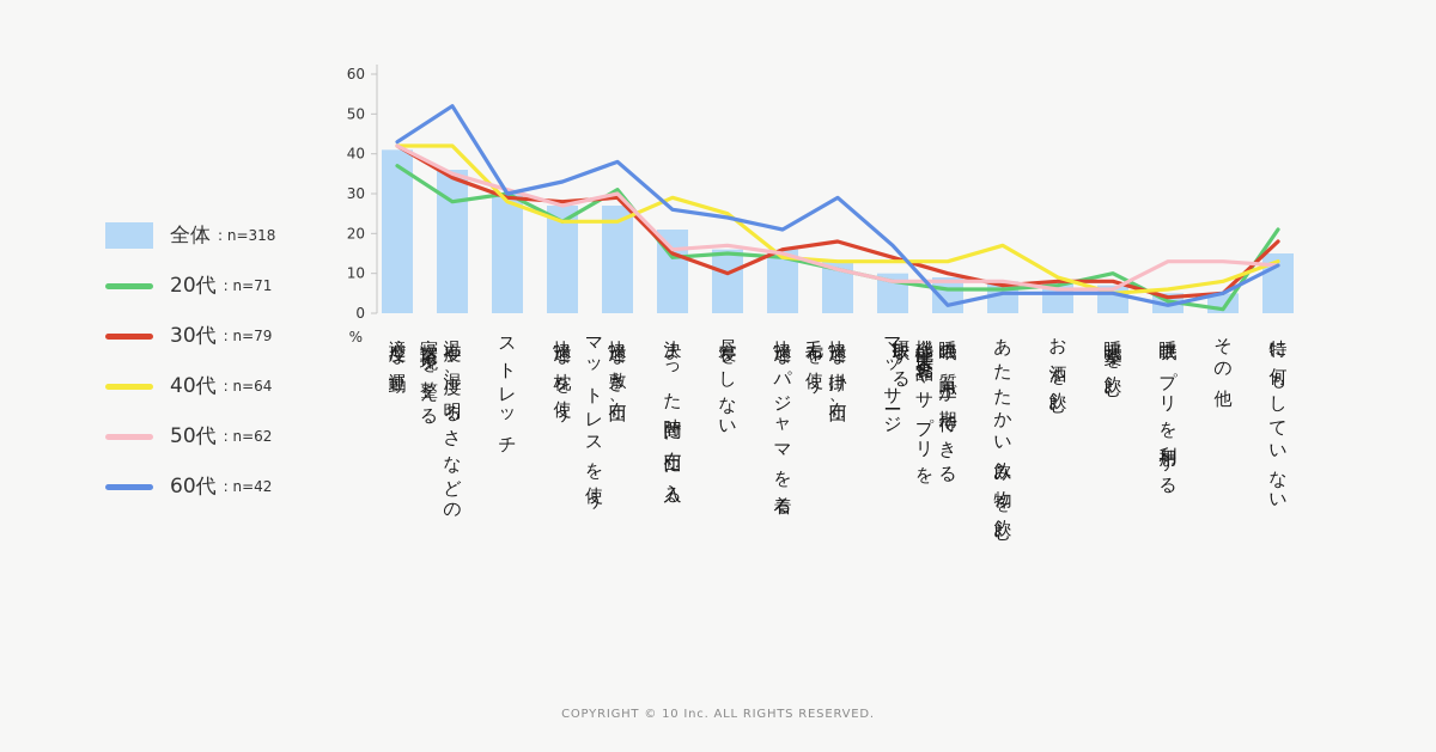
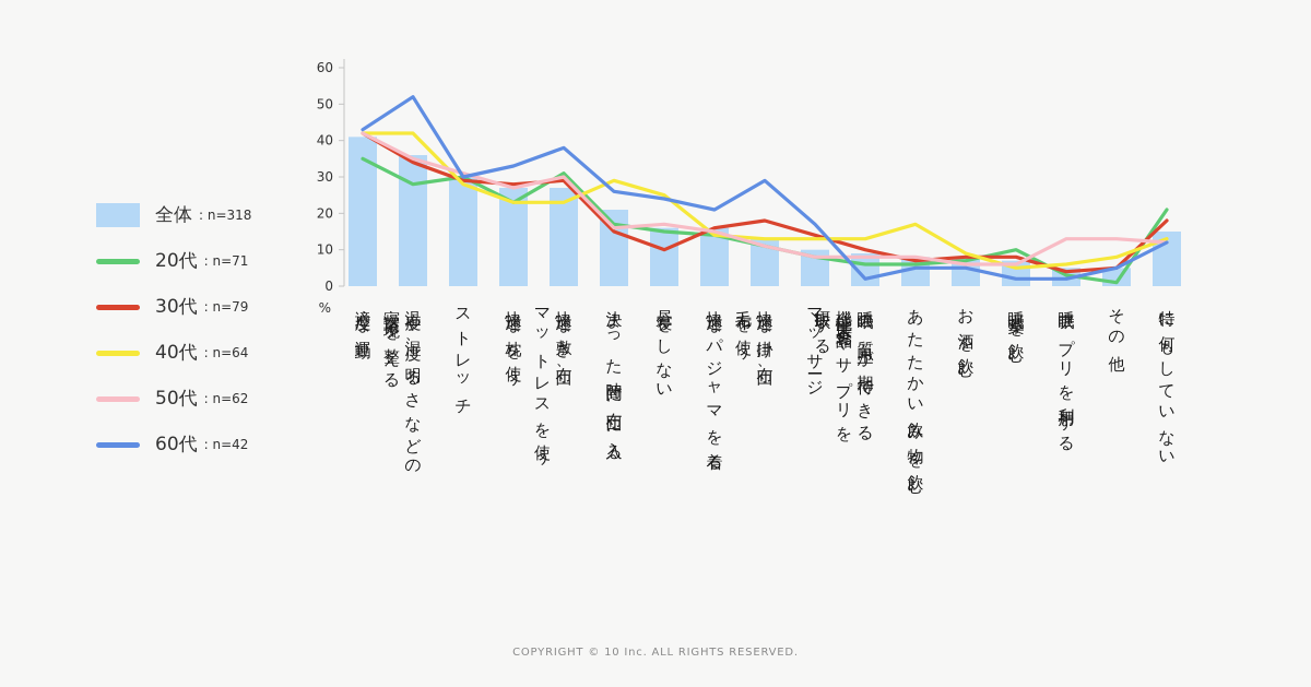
20代/適度な運動: 37 -> 35
20代/決まった時間に布団に入る: 14 -> 17
60代/睡眠薬を飲む: 5 -> 2
